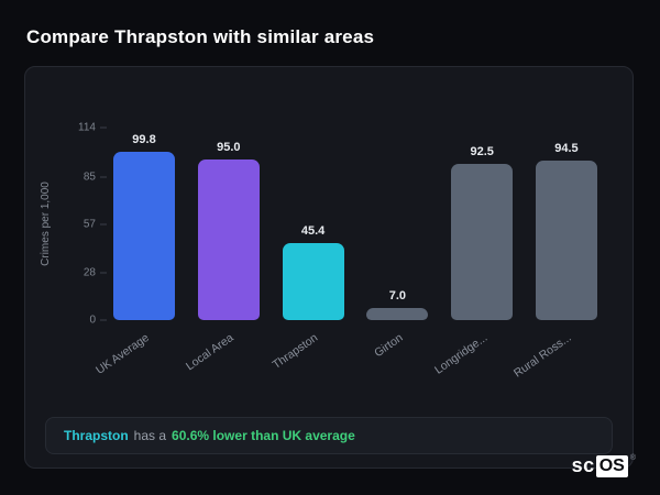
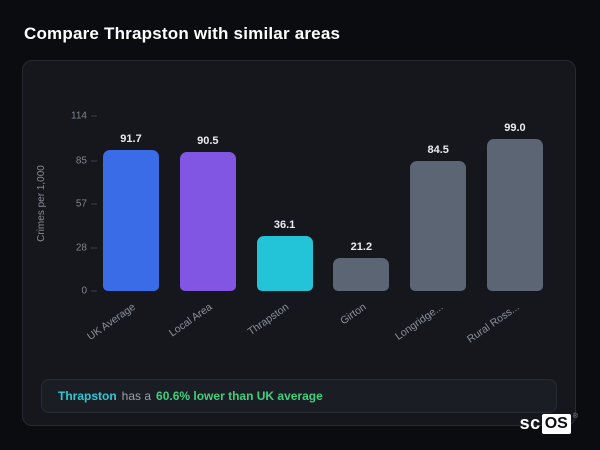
UK Average: 99.8 -> 91.7
Local Area: 95.0 -> 90.5
Thrapston: 45.4 -> 36.1
Girton: 7.0 -> 21.2
Longridge...: 92.5 -> 84.5
Rural Ross...: 94.5 -> 99.0
